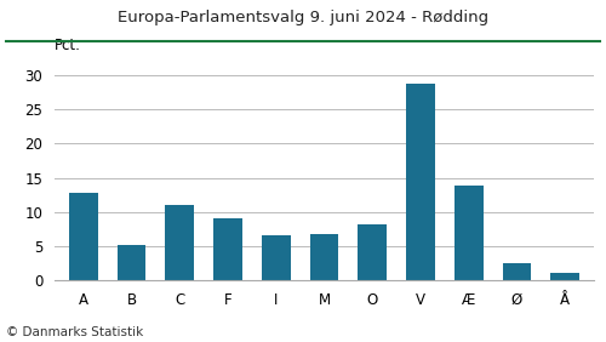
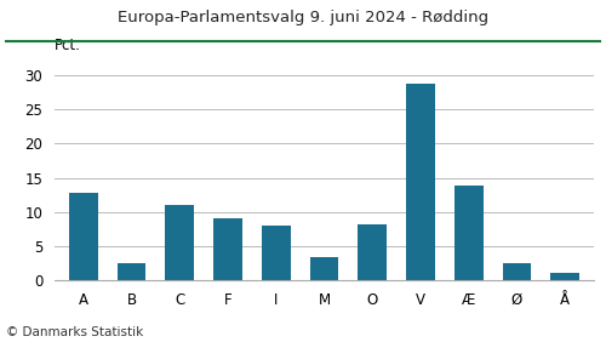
B: 5.2 -> 2.5
I: 6.6 -> 8.0
M: 6.8 -> 3.5
